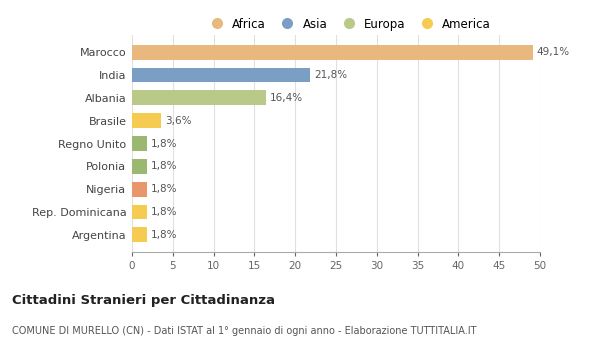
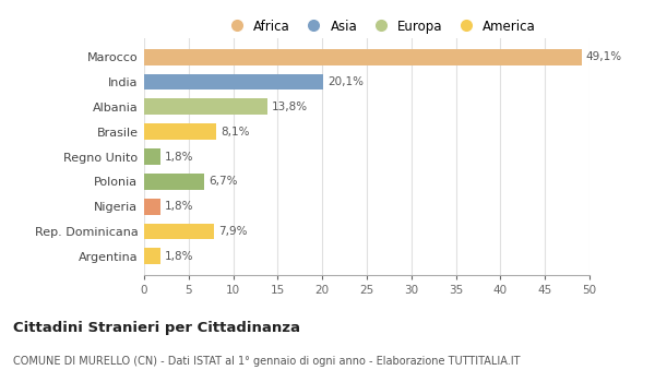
India: 21,8% -> 20,1%
Albania: 16,4% -> 13,8%
Brasile: 3,6% -> 8,1%
Polonia: 1,8% -> 6,7%
Rep. Dominicana: 1,8% -> 7,9%
